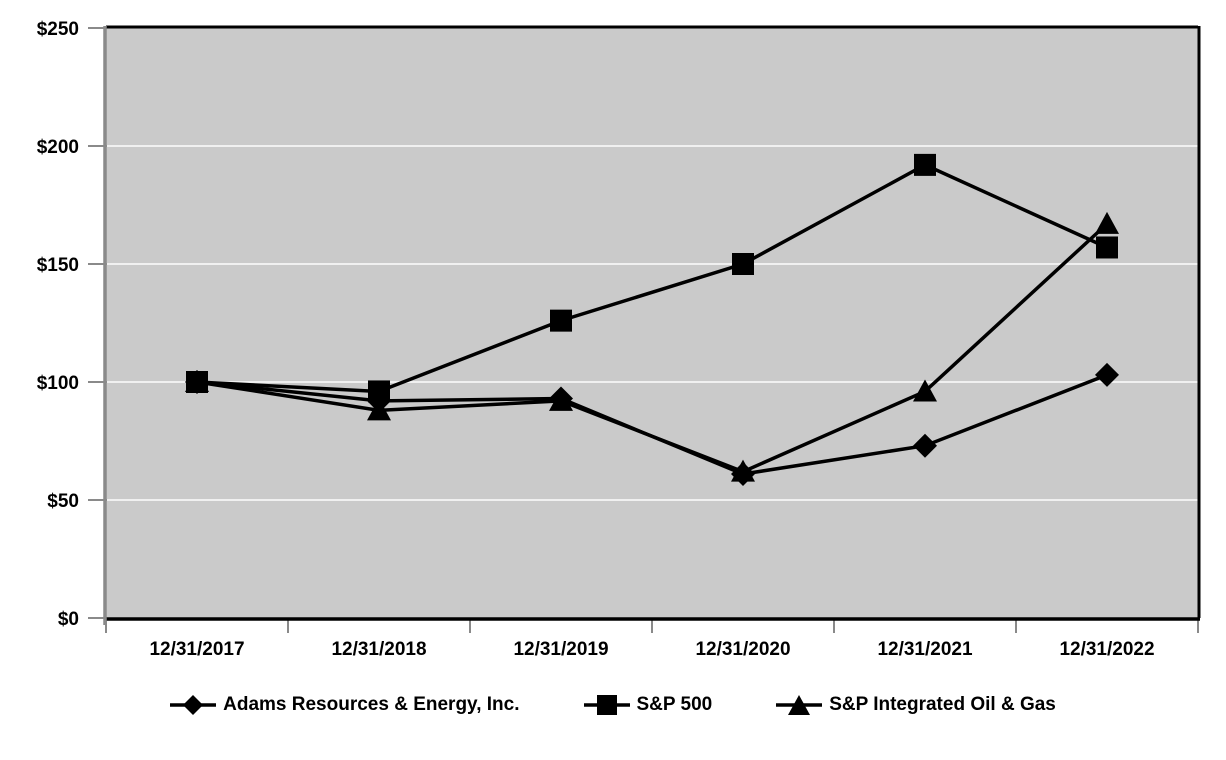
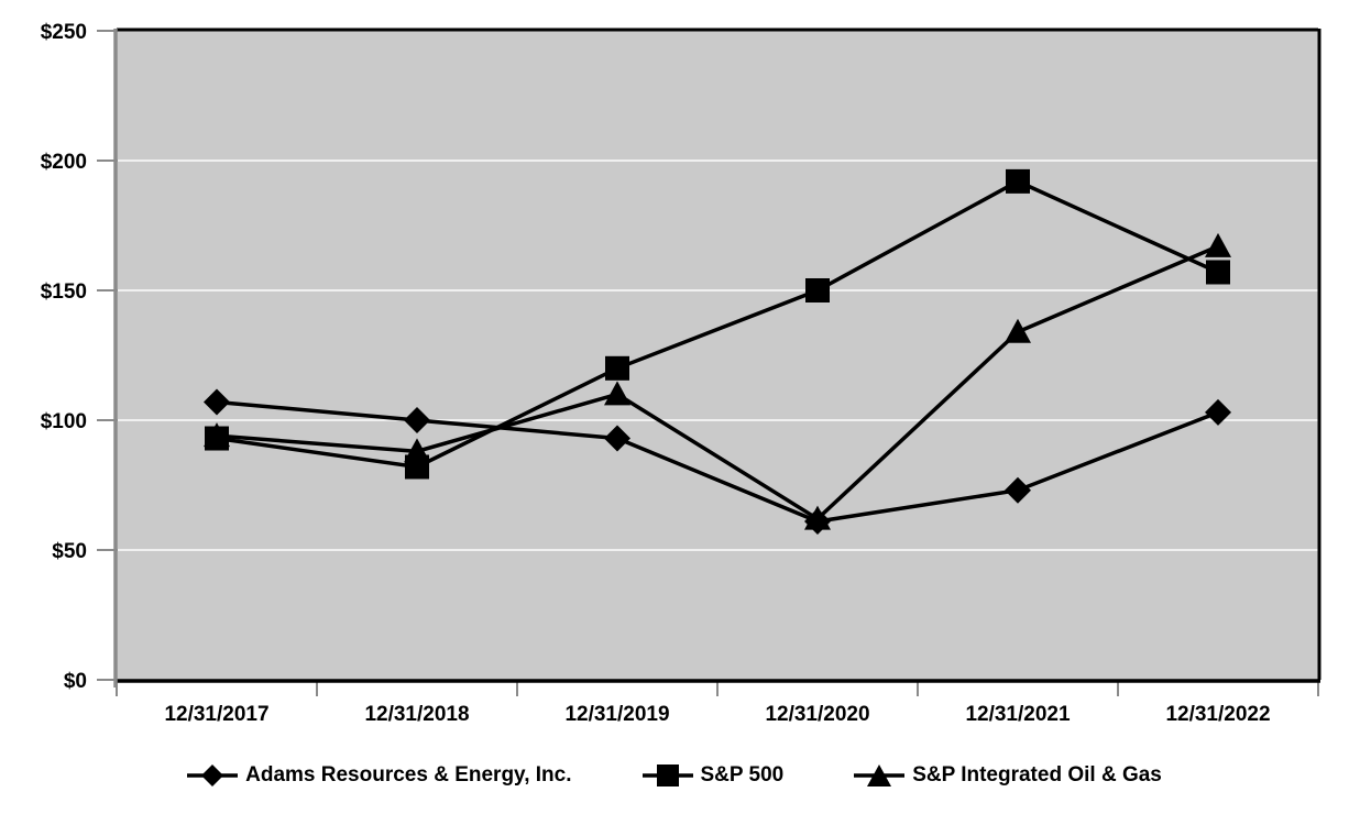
Adams Resources & Energy, Inc./12/31/2017: $100 -> $107
S&P 500/12/31/2017: $100 -> $93
S&P Integrated Oil & Gas/12/31/2017: $100 -> $94
Adams Resources & Energy, Inc./12/31/2018: $92 -> $100
S&P 500/12/31/2018: $96 -> $82
S&P 500/12/31/2019: $126 -> $120
S&P Integrated Oil & Gas/12/31/2019: $92 -> $110
S&P Integrated Oil & Gas/12/31/2021: $96 -> $134
